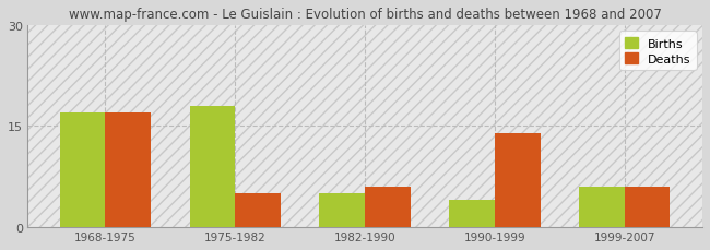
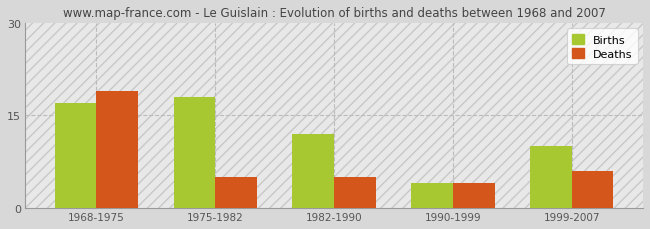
Deaths/1968-1975: 17 -> 19
Births/1982-1990: 5 -> 12
Deaths/1982-1990: 6 -> 5
Deaths/1990-1999: 14 -> 4
Births/1999-2007: 6 -> 10
